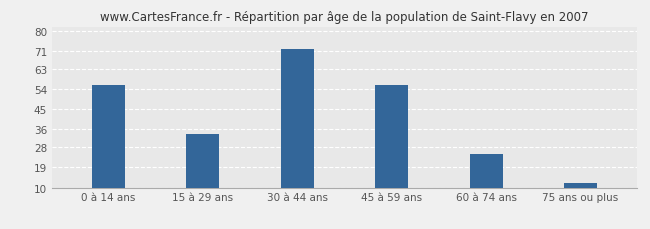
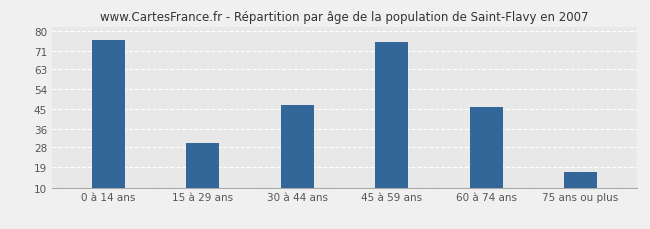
0 à 14 ans: 56 -> 76
15 à 29 ans: 34 -> 30
30 à 44 ans: 72 -> 47
45 à 59 ans: 56 -> 75
60 à 74 ans: 25 -> 46
75 ans ou plus: 12 -> 17
